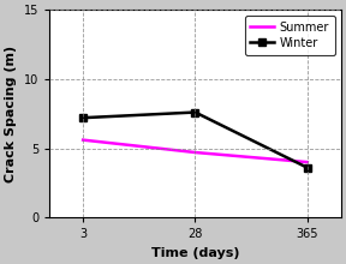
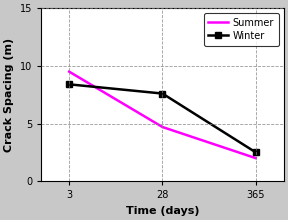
Summer/3: 5.6 -> 9.5
Winter/3: 7.2 -> 8.4
Summer/365: 4.0 -> 2.0
Winter/365: 3.6 -> 2.5
